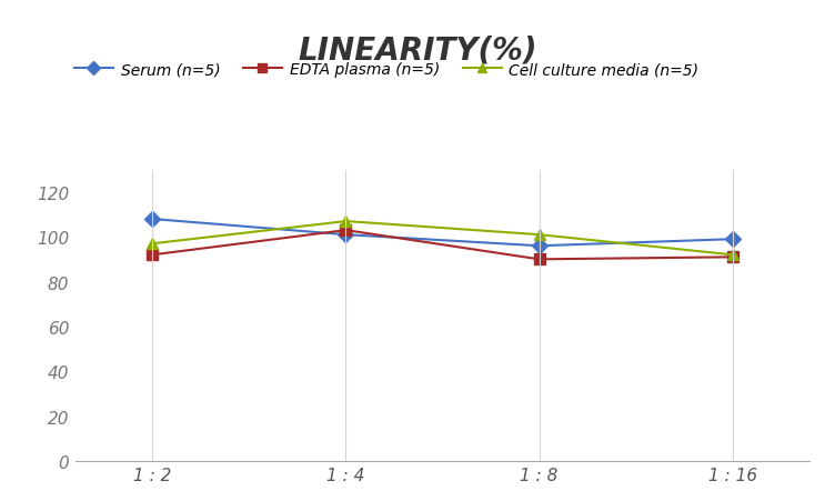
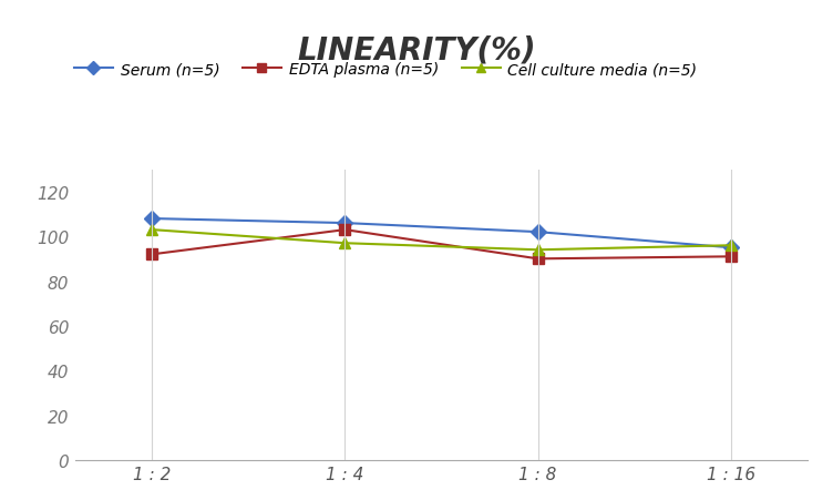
Cell culture media (n=5)/1 : 2: 97 -> 103
Serum (n=5)/1 : 4: 101 -> 106
Cell culture media (n=5)/1 : 4: 107 -> 97
Serum (n=5)/1 : 8: 96 -> 102
Cell culture media (n=5)/1 : 8: 101 -> 94
Serum (n=5)/1 : 16: 99 -> 95
Cell culture media (n=5)/1 : 16: 92 -> 96
